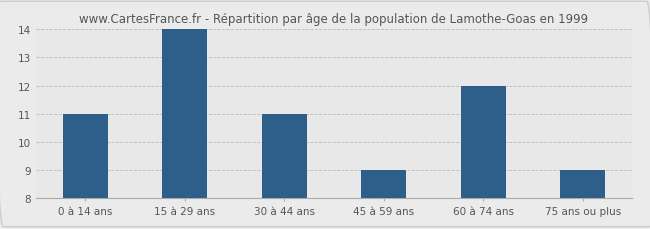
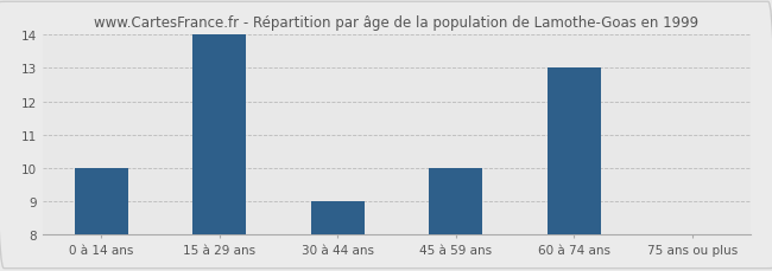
0 à 14 ans: 11 -> 10
30 à 44 ans: 11 -> 9
45 à 59 ans: 9 -> 10
60 à 74 ans: 12 -> 13
75 ans ou plus: 9 -> 8
